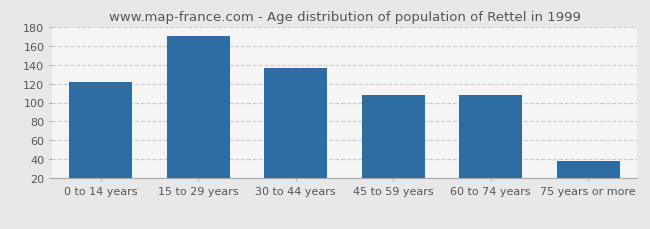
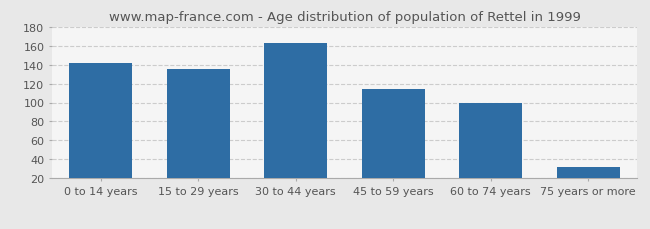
0 to 14 years: 122 -> 142
15 to 29 years: 170 -> 135
30 to 44 years: 136 -> 163
45 to 59 years: 108 -> 114
60 to 74 years: 108 -> 100
75 years or more: 38 -> 32
